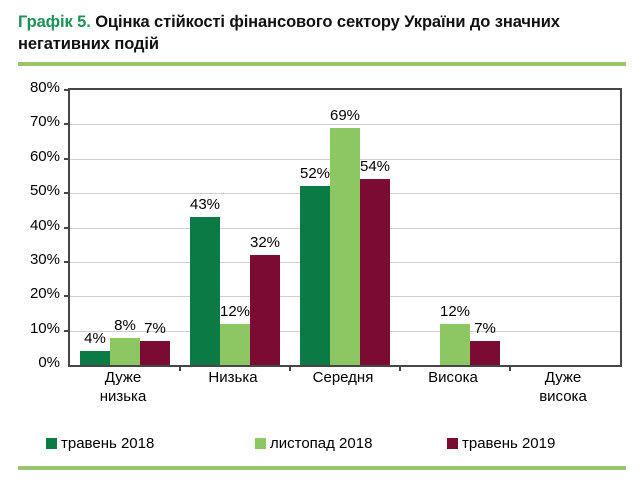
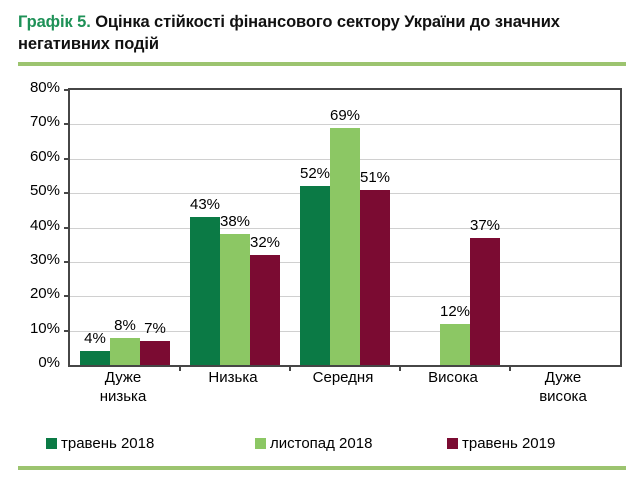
листопад 2018/Низька: 12% -> 38%
травень 2019/Середня: 54% -> 51%
травень 2019/Висока: 7% -> 37%
